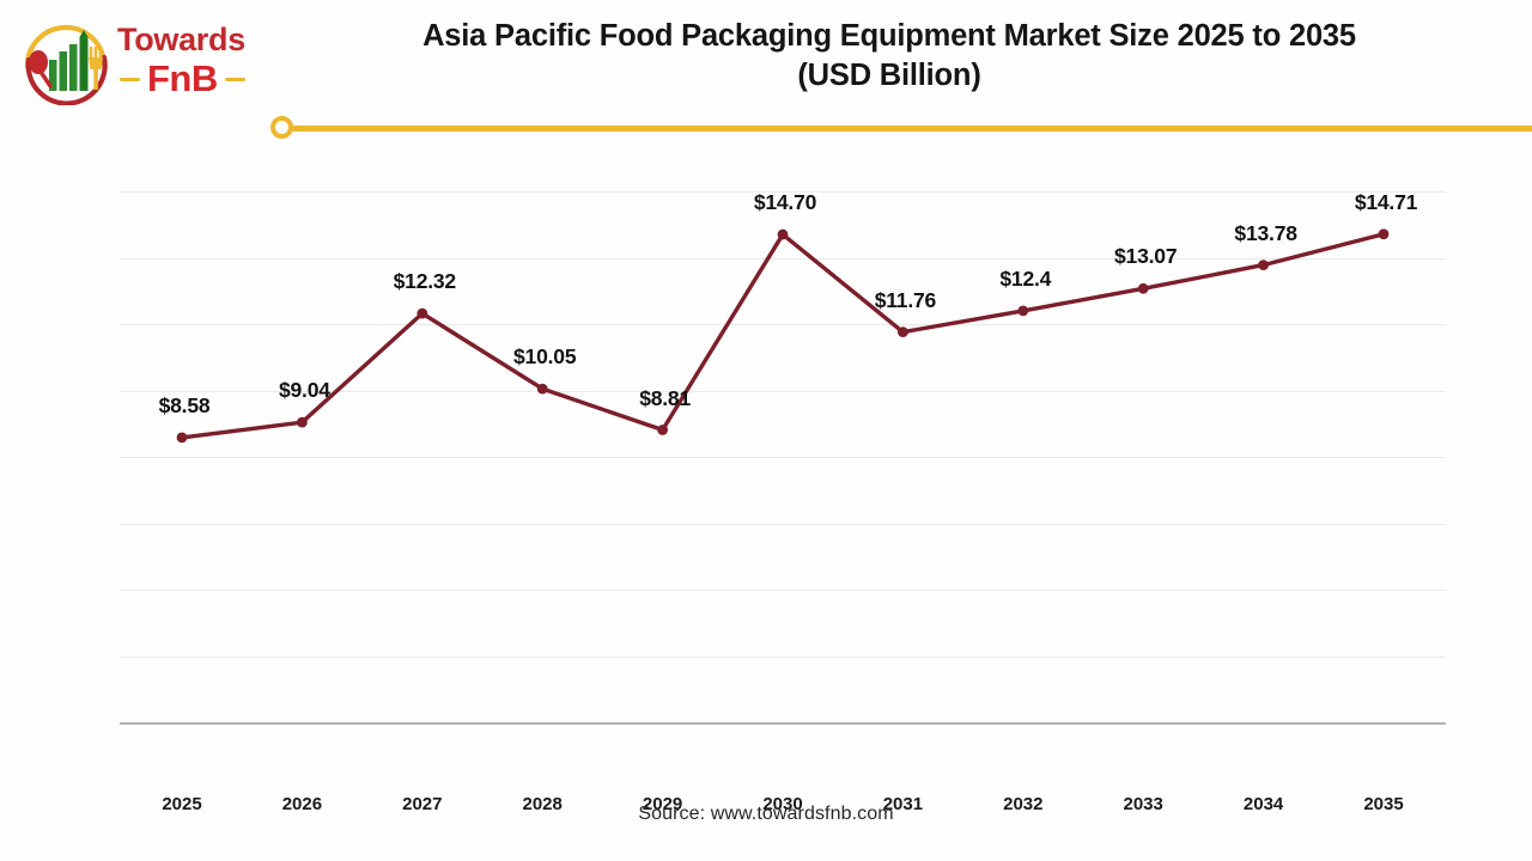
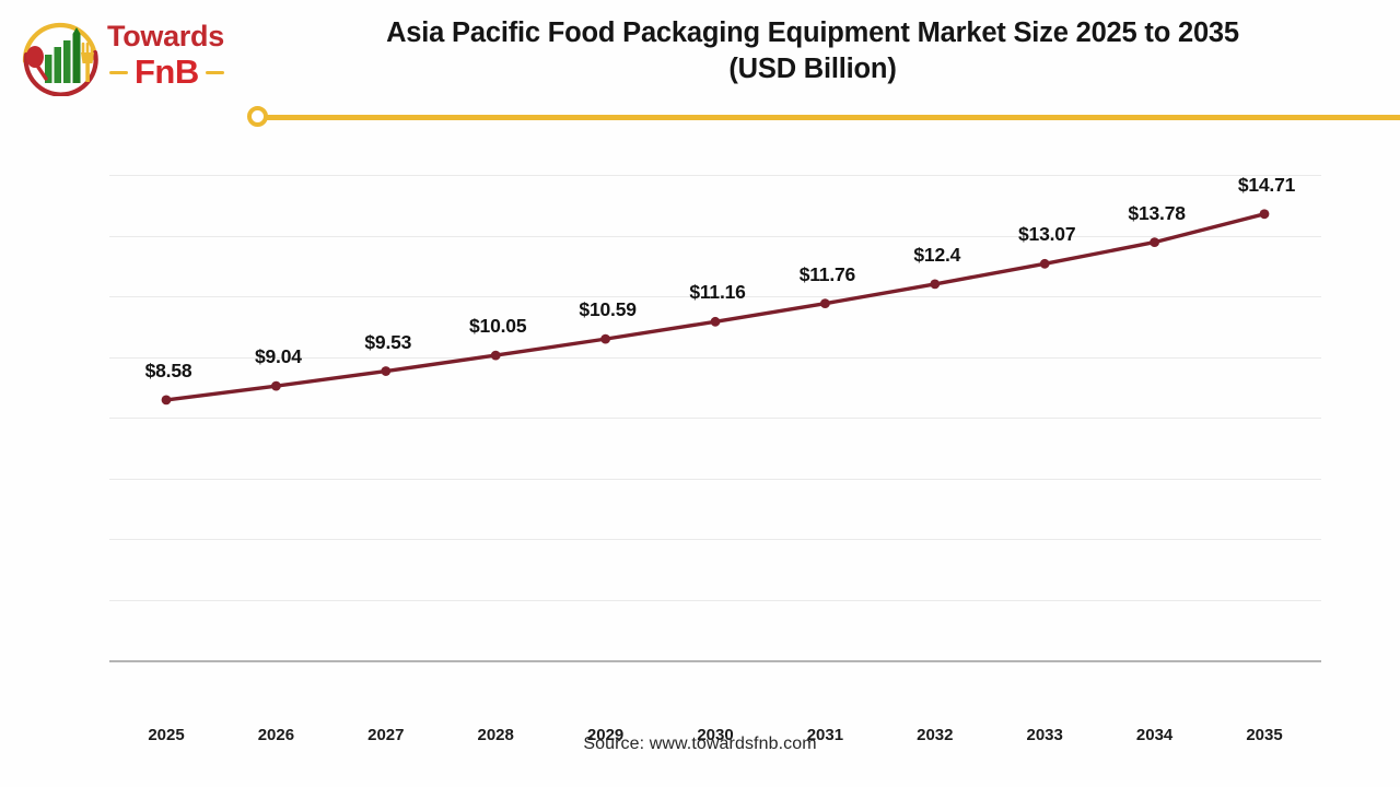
2027: $12.32 -> $9.53
2029: $8.81 -> $10.59
2030: $14.70 -> $11.16
